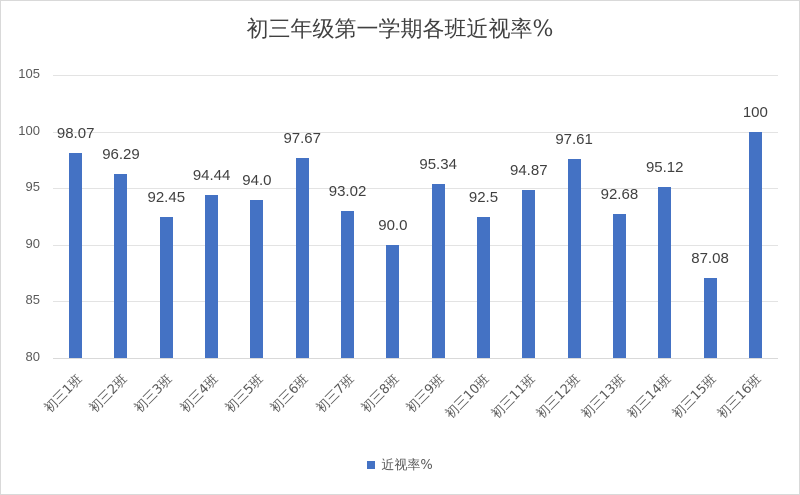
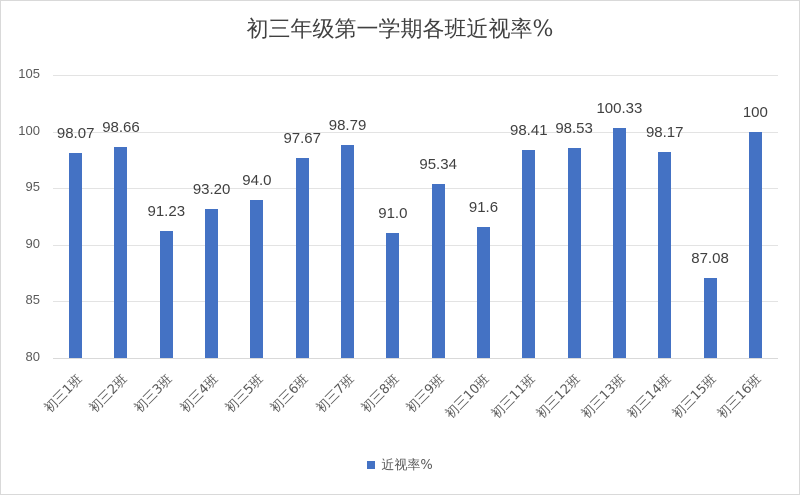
初三2班: 96.29 -> 98.66
初三3班: 92.45 -> 91.23
初三4班: 94.44 -> 93.20
初三7班: 93.02 -> 98.79
初三8班: 90.0 -> 91.0
初三10班: 92.5 -> 91.6
初三11班: 94.87 -> 98.41
初三12班: 97.61 -> 98.53
初三13班: 92.68 -> 100.33
初三14班: 95.12 -> 98.17
